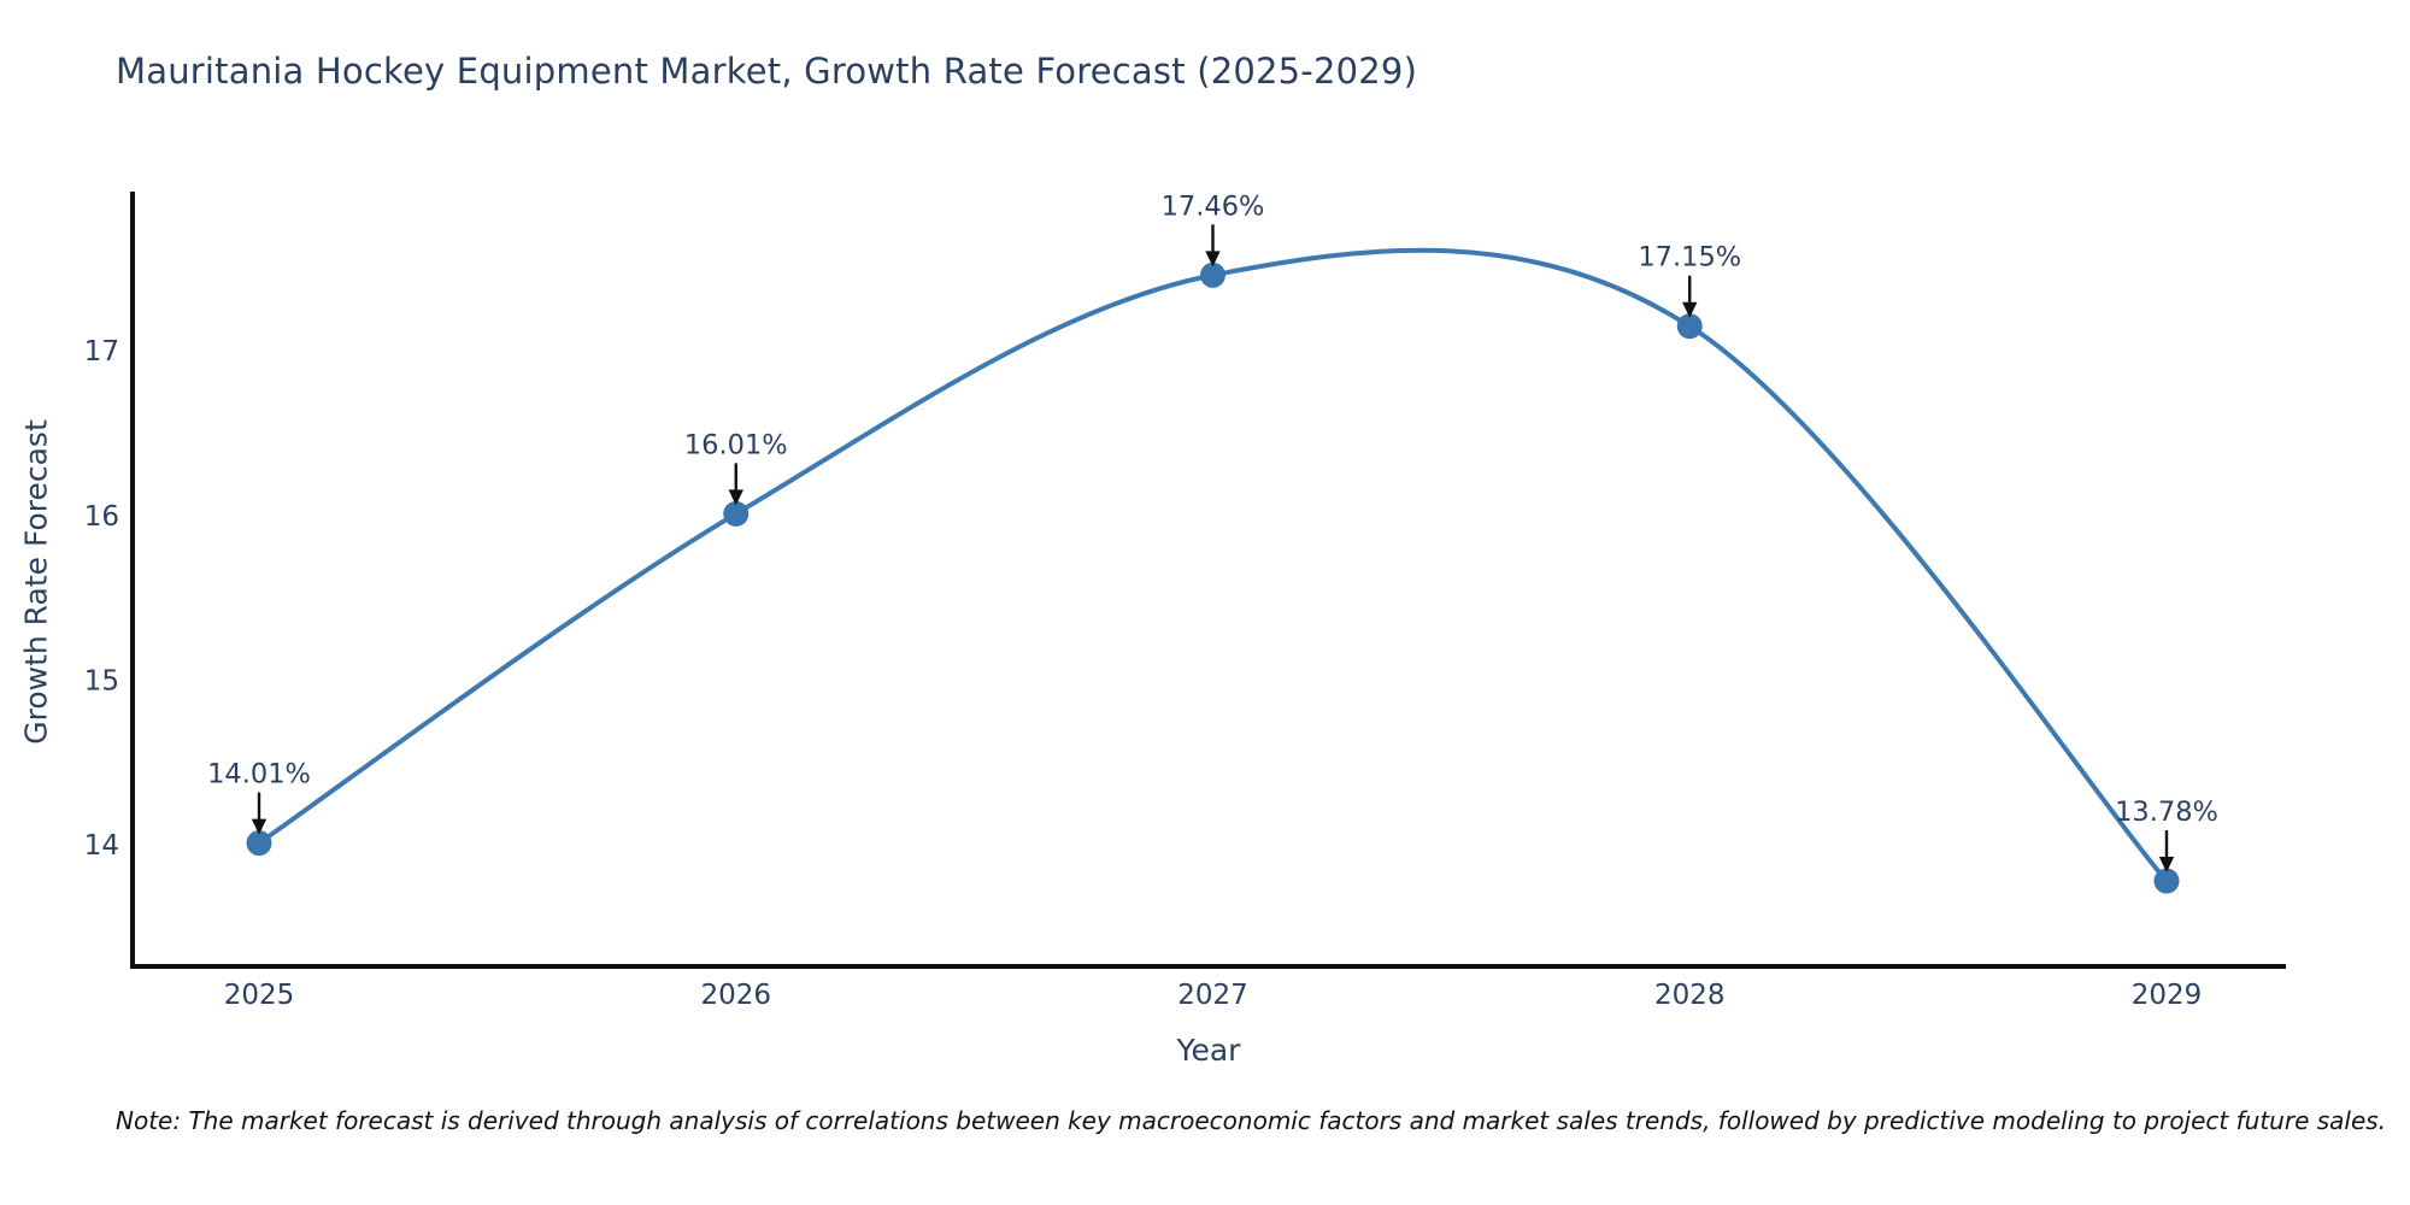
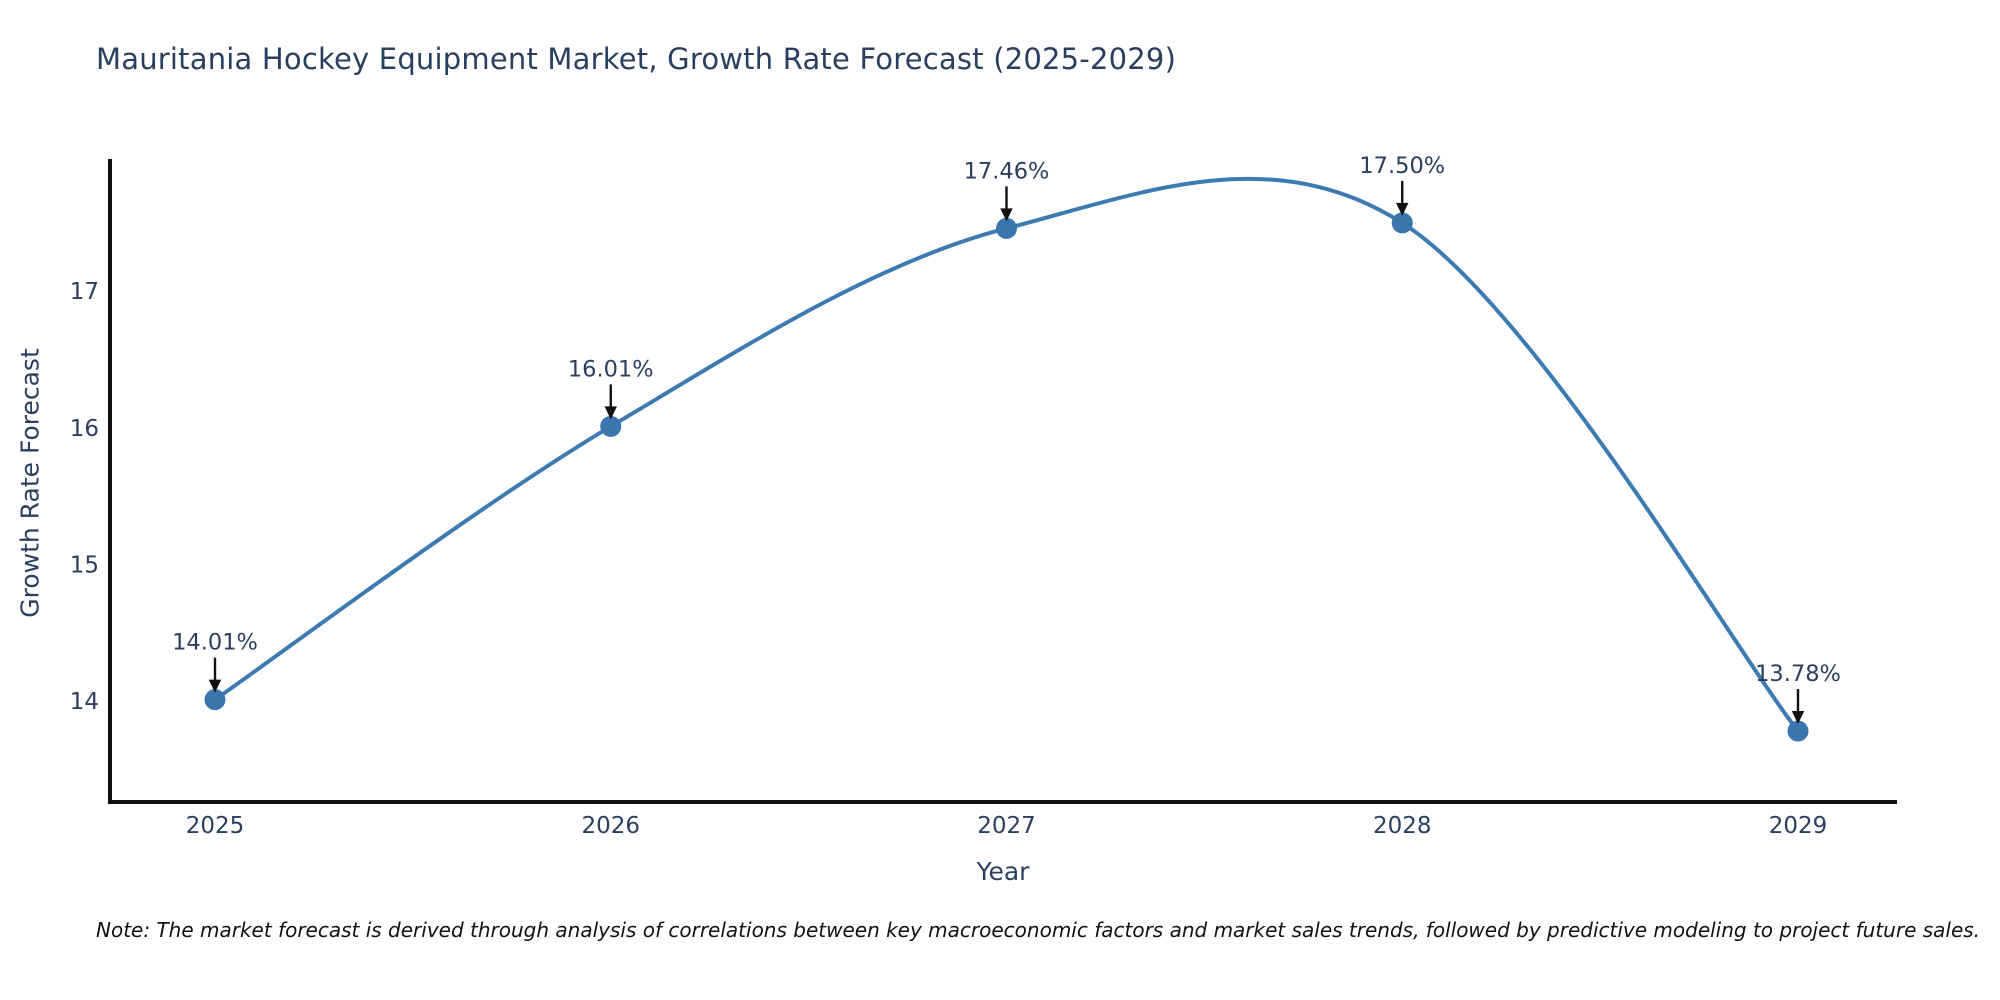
2028: 17.15% -> 17.50%
